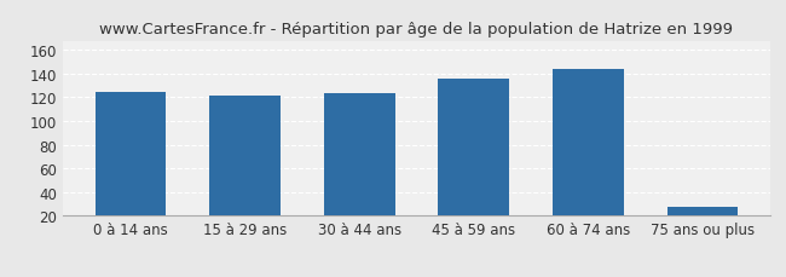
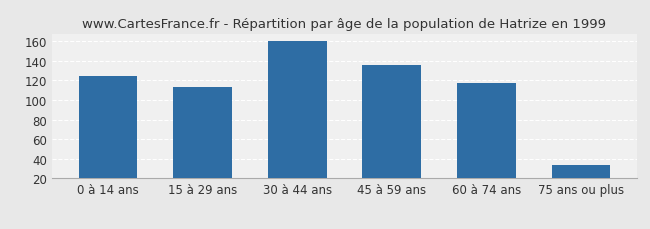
15 à 29 ans: 122 -> 113
30 à 44 ans: 124 -> 160
60 à 74 ans: 144 -> 117
75 ans ou plus: 28 -> 34
